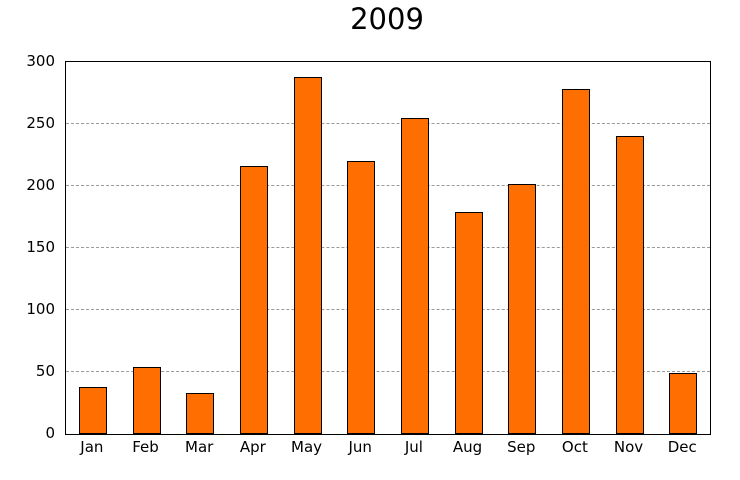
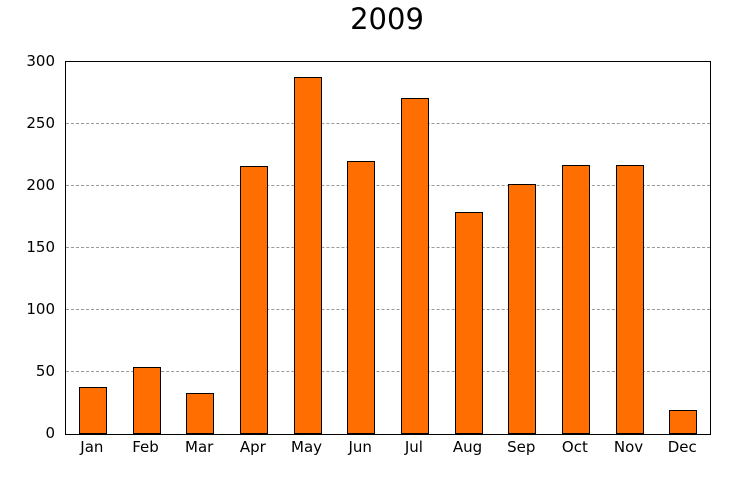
Jul: 255 -> 271
Oct: 278 -> 217
Nov: 240 -> 217
Dec: 49 -> 19
